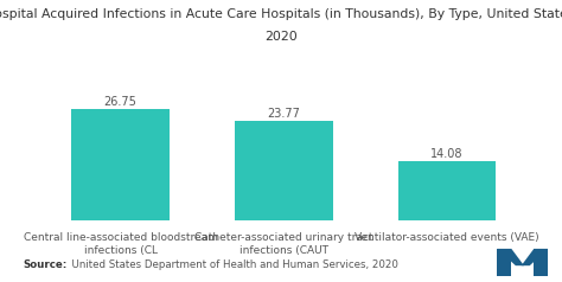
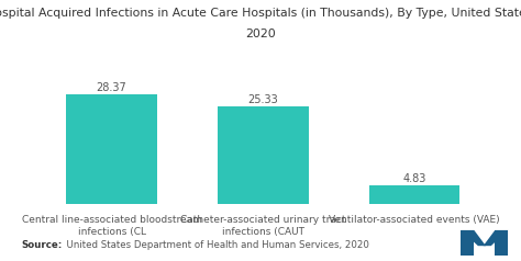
Central line-associated bloodstream infections (CL: 26.75 -> 28.37
Catheter-associated urinary tract infections (CAUT: 23.77 -> 25.33
Ventilator-associated events (VAE): 14.08 -> 4.83
